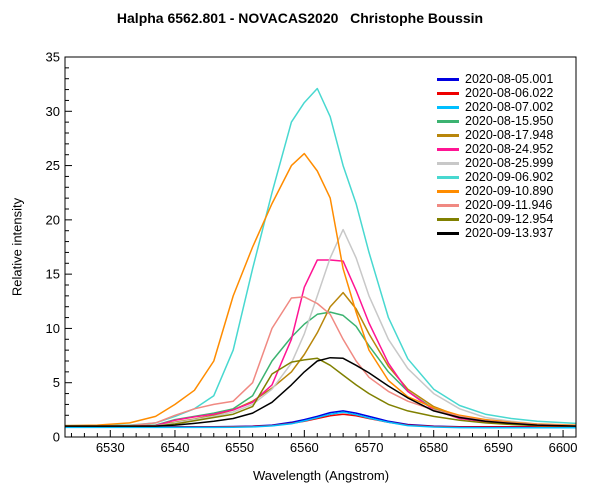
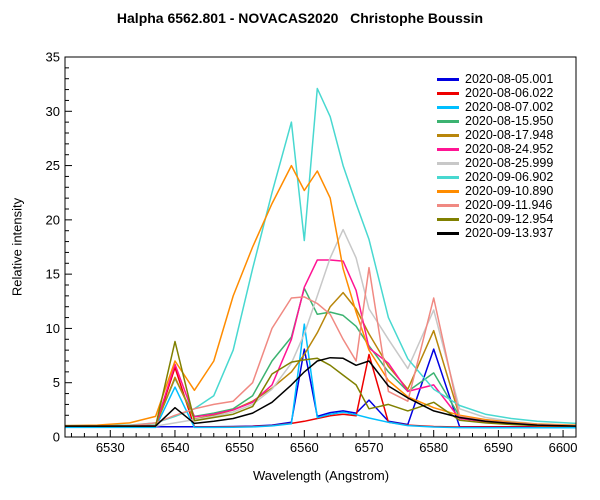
2020-08-06.022/6540: 0.9 -> 6.4
2020-08-07.002/6540: 0.9 -> 4.6
2020-08-15.950/6540: 1.6 -> 5.4
2020-08-17.948/6540: 1.4 -> 5.5
2020-08-24.952/6540: 1.6 -> 6.7
2020-09-10.890/6540: 3.0 -> 7.0
2020-09-12.954/6540: 1.2 -> 8.8
2020-09-13.937/6540: 1.1 -> 2.7
2020-08-05.001/6560: 1.6 -> 8.1
2020-08-07.002/6560: 1.5 -> 10.4
2020-08-15.950/6560: 10.4 -> 13.7
2020-09-06.902/6560: 30.8 -> 18.1
2020-09-10.890/6560: 26.1 -> 22.7
2020-08-05.001/6570: 1.9 -> 3.4
2020-08-06.022/6570: 1.7 -> 7.6
2020-08-24.952/6570: 10.5 -> 8.2
2020-08-25.999/6570: 13.0 -> 11.8
2020-09-06.902/6570: 17.0 -> 18.2
2020-09-11.946/6570: 5.5 -> 15.6
2020-09-12.954/6570: 4.0 -> 2.6
2020-09-13.937/6570: 5.9 -> 7.0
2020-08-05.001/6580: 1.0 -> 8.1
2020-08-15.950/6580: 2.6 -> 5.9
2020-08-17.948/6580: 2.8 -> 9.8
2020-08-24.952/6580: 2.5 -> 4.8
2020-08-25.999/6580: 4.0 -> 11.7
2020-09-11.946/6580: 2.5 -> 12.8
2020-09-12.954/6580: 1.9 -> 3.2
